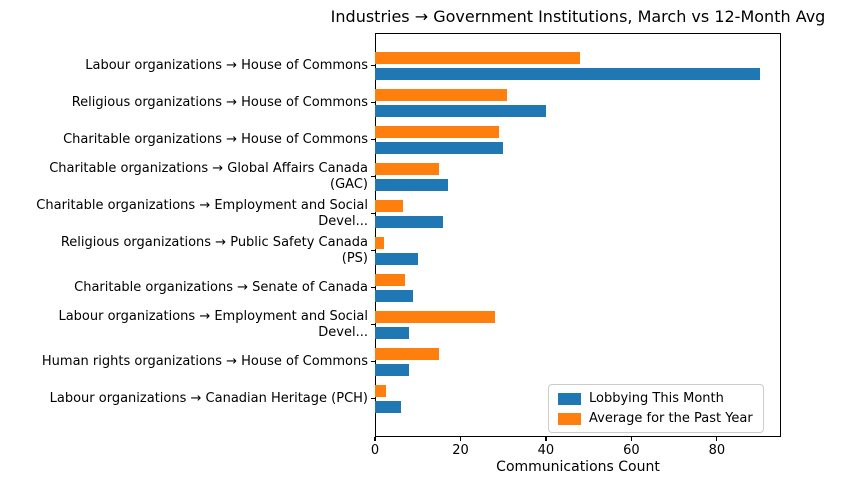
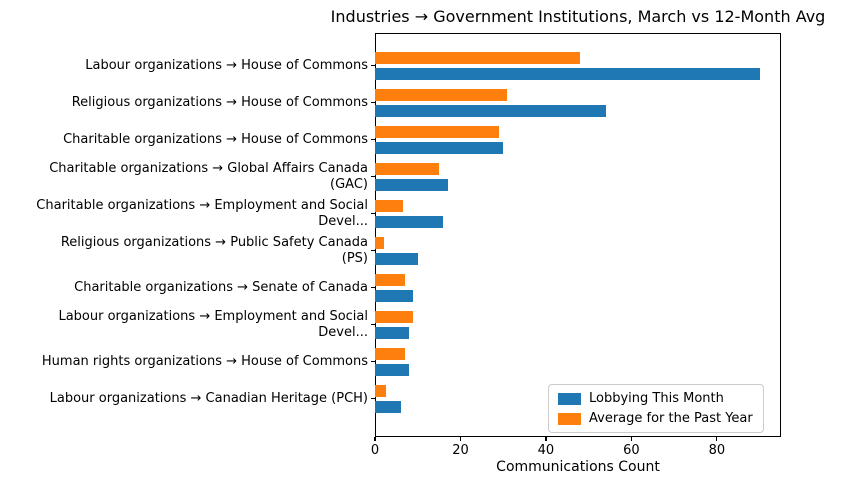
Lobbying This Month/Religious organizations → House of Commons: 40 -> 54
Average for the Past Year/Labour organizations → Employment and Social Devel...: 28 -> 9
Average for the Past Year/Human rights organizations → House of Commons: 15 -> 7
